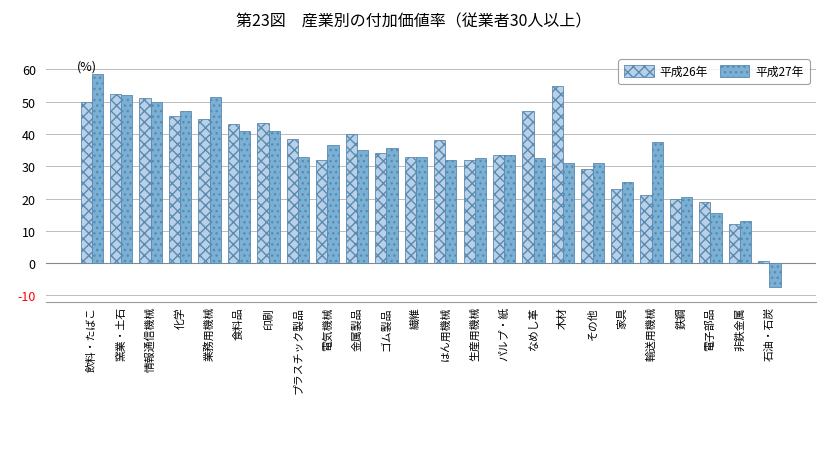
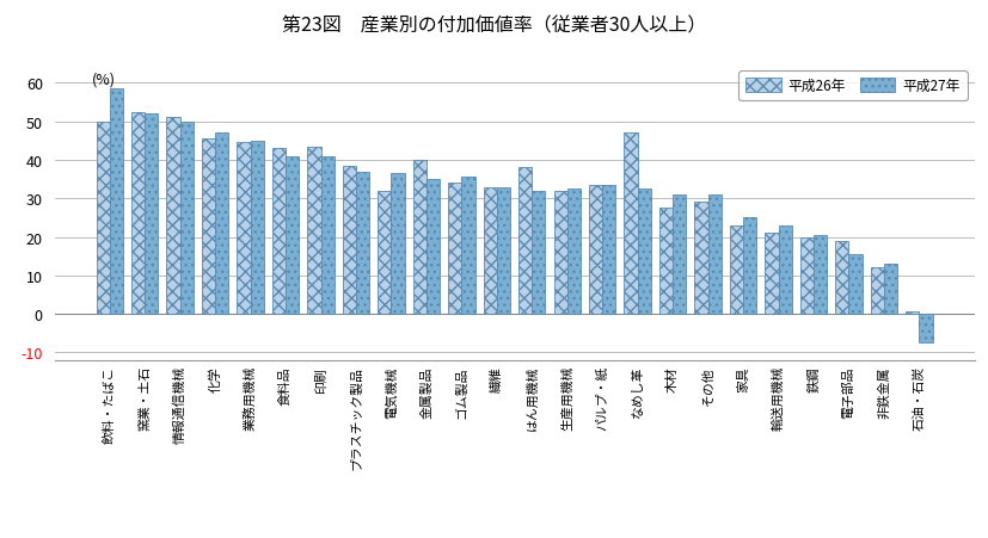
平成27年/業務用機械: 51.5 -> 45.0
平成27年/プラスチック製品: 33.0 -> 37.0
平成26年/木材: 55.0 -> 27.5
平成27年/輸送用機械: 37.5 -> 23.0
